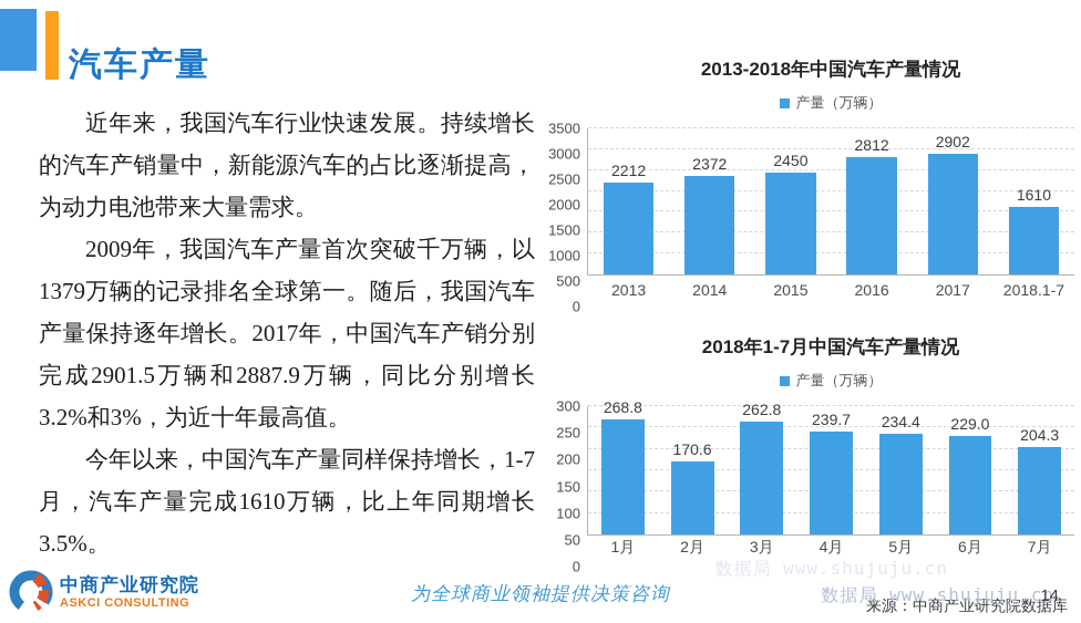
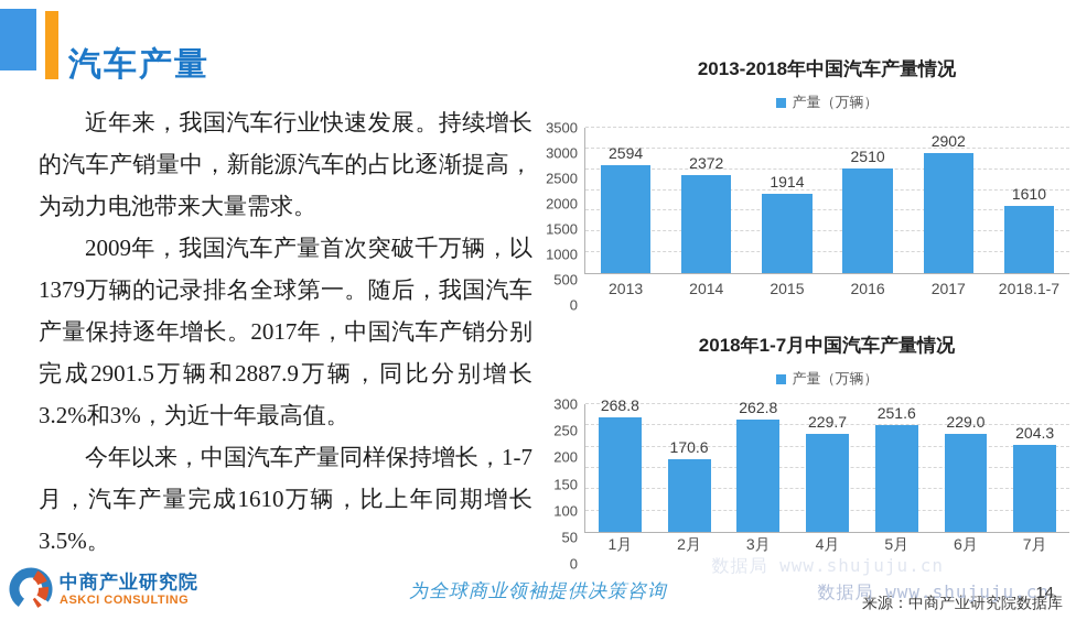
2013-2018年中国汽车产量情况/2013: 2212 -> 2594
2013-2018年中国汽车产量情况/2015: 2450 -> 1914
2013-2018年中国汽车产量情况/2016: 2812 -> 2510
2018年1-7月中国汽车产量情况/4月: 239.7 -> 229.7
2018年1-7月中国汽车产量情况/5月: 234.4 -> 251.6
